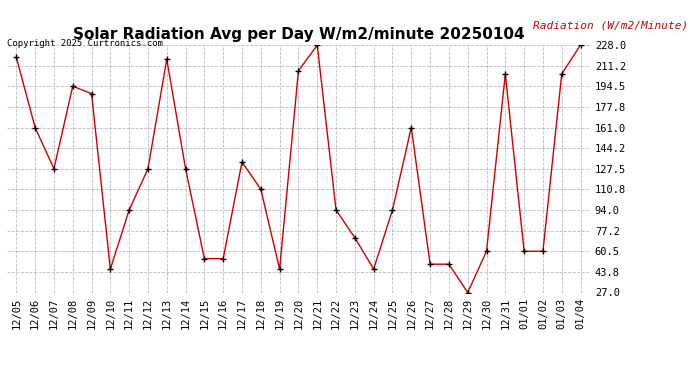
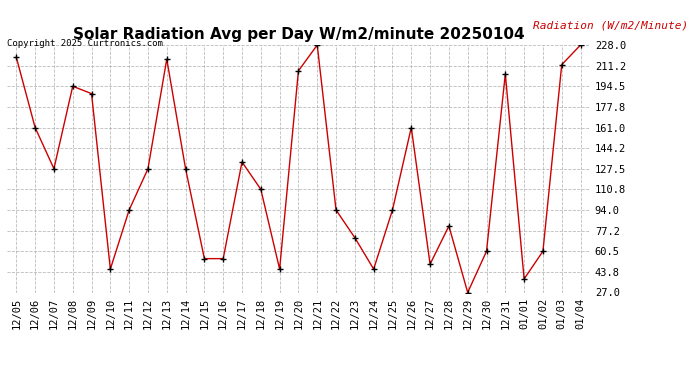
12/28: 50 -> 81
01/01: 60 -> 38
01/03: 204 -> 212
